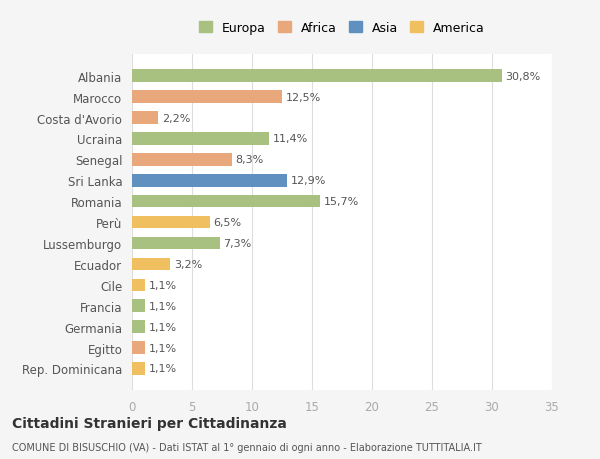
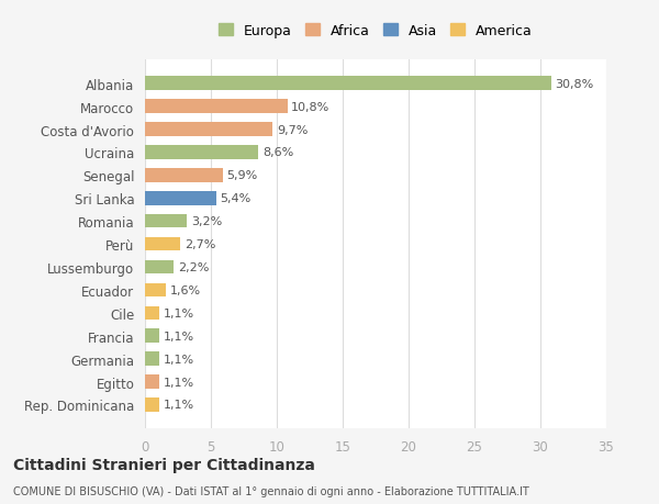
Marocco: 12,5% -> 10,8%
Costa d'Avorio: 2,2% -> 9,7%
Ucraina: 11,4% -> 8,6%
Senegal: 8,3% -> 5,9%
Sri Lanka: 12,9% -> 5,4%
Romania: 15,7% -> 3,2%
Perù: 6,5% -> 2,7%
Lussemburgo: 7,3% -> 2,2%
Ecuador: 3,2% -> 1,6%
